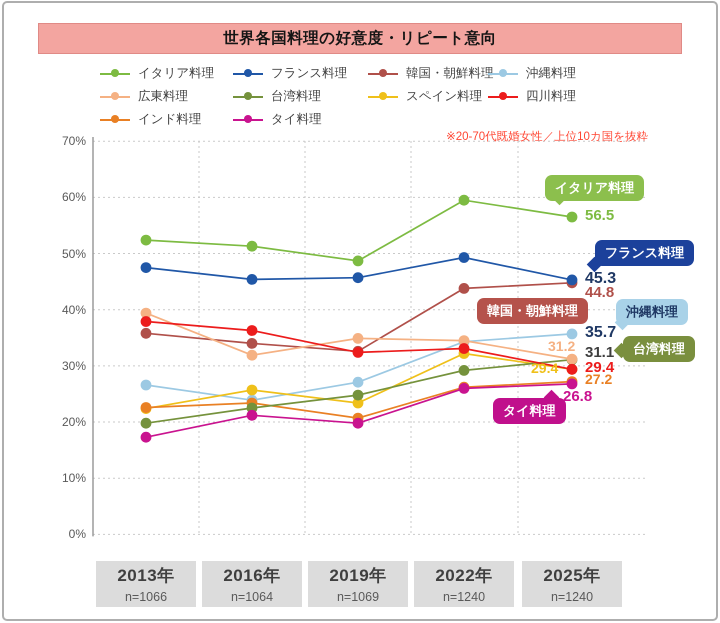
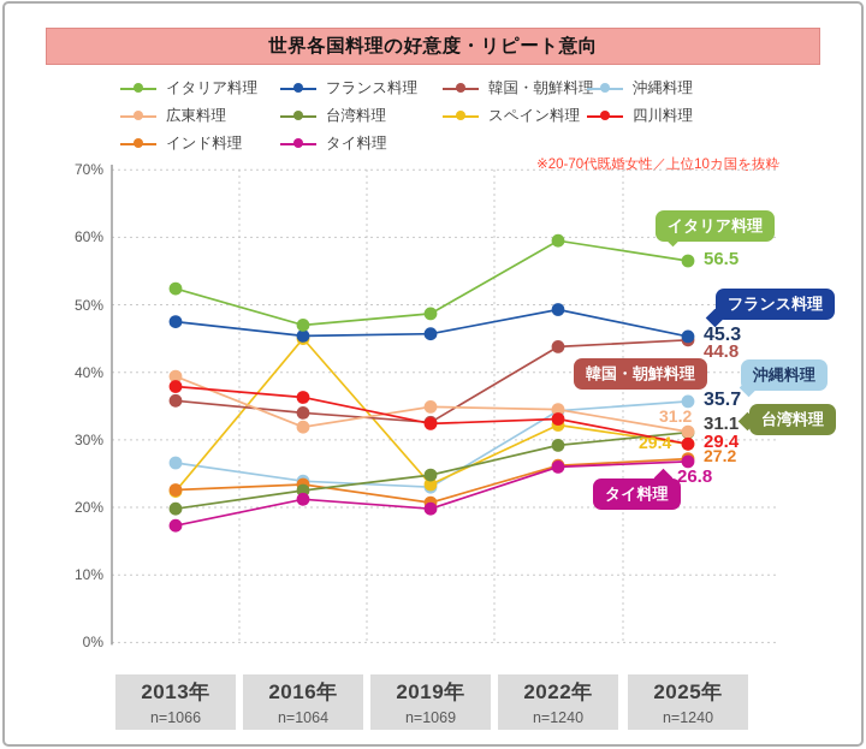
イタリア料理/2016年: 51% -> 47%
スペイン料理/2016年: 26% -> 45%
沖縄料理/2019年: 27% -> 23%
